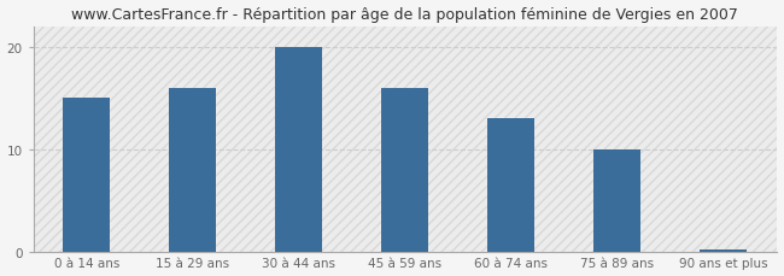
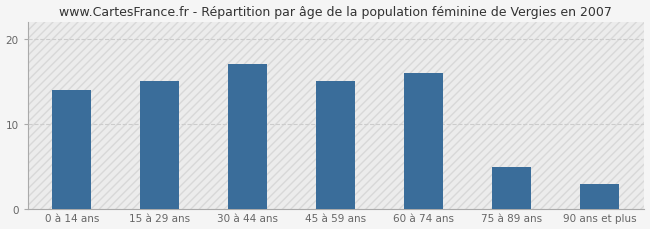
0 à 14 ans: 15.0 -> 14.0
15 à 29 ans: 16.0 -> 15.0
30 à 44 ans: 20.0 -> 17.0
45 à 59 ans: 16.0 -> 15.0
60 à 74 ans: 13.0 -> 16.0
75 à 89 ans: 10.0 -> 5.0
90 ans et plus: 0.3 -> 3.0
